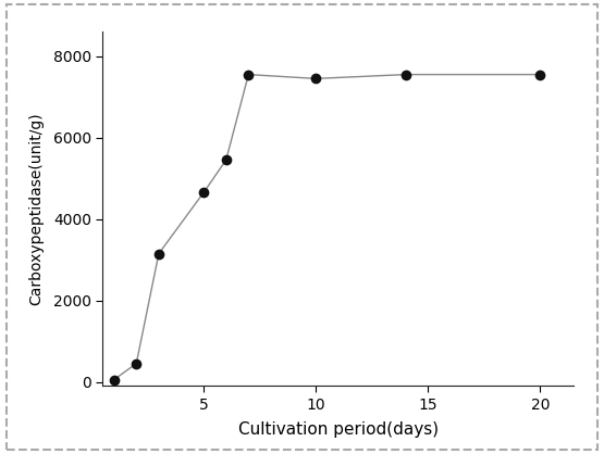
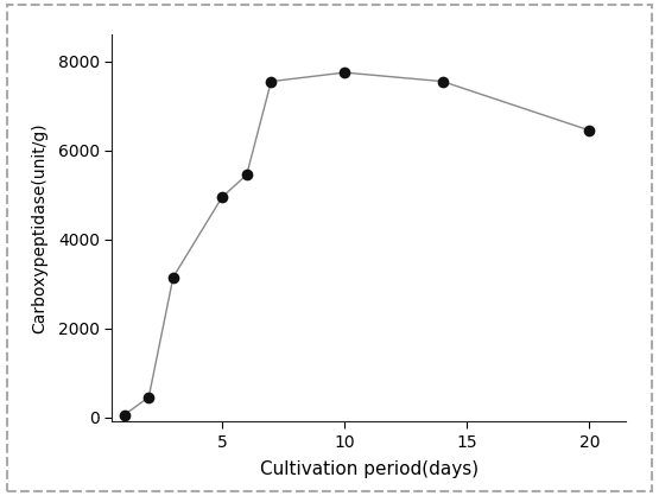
5: 4650 -> 4950
10: 7450 -> 7750
20: 7550 -> 6450
